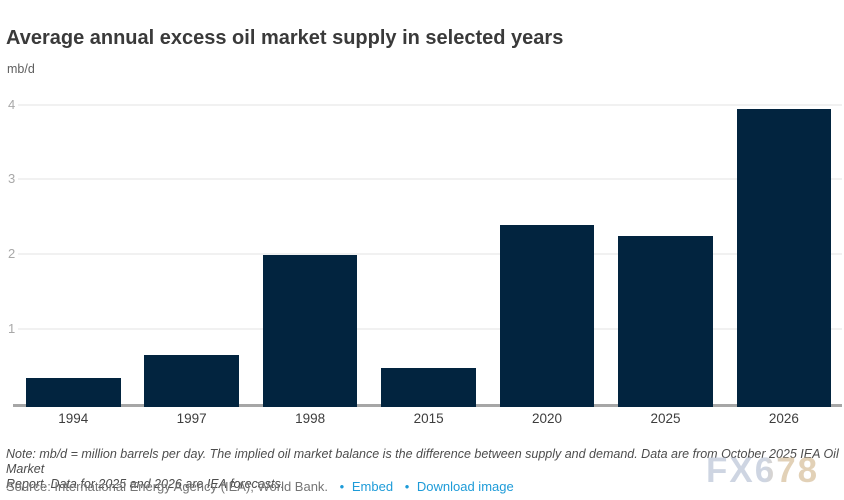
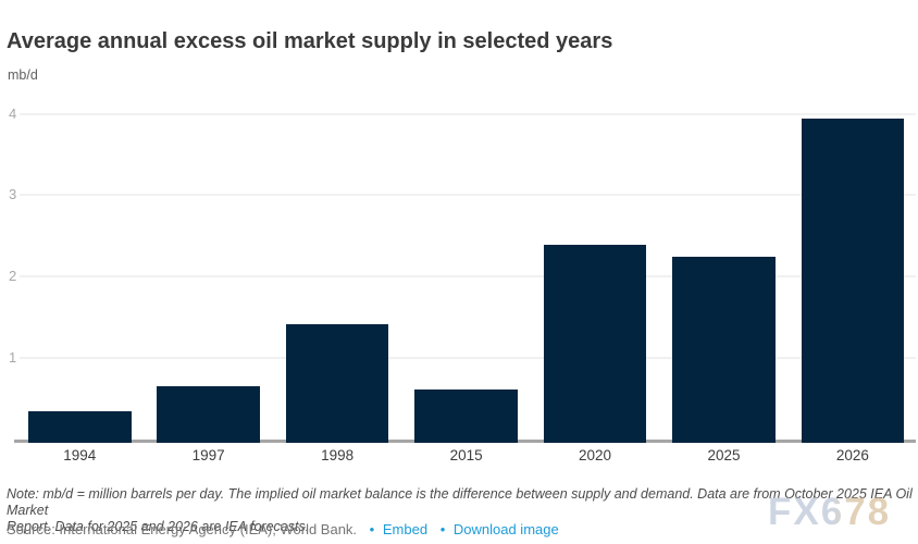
1998: 2.0 -> 1.4
2015: 0.5 -> 0.6
